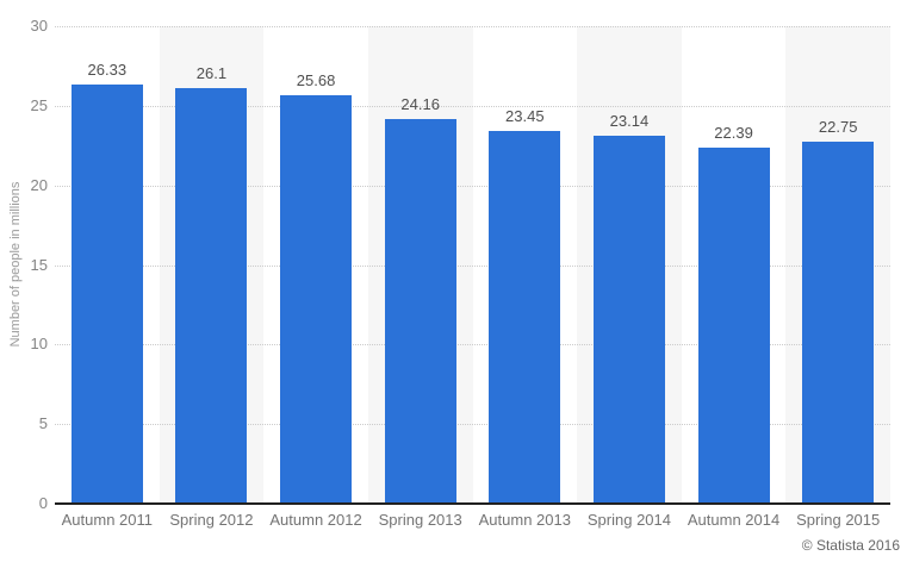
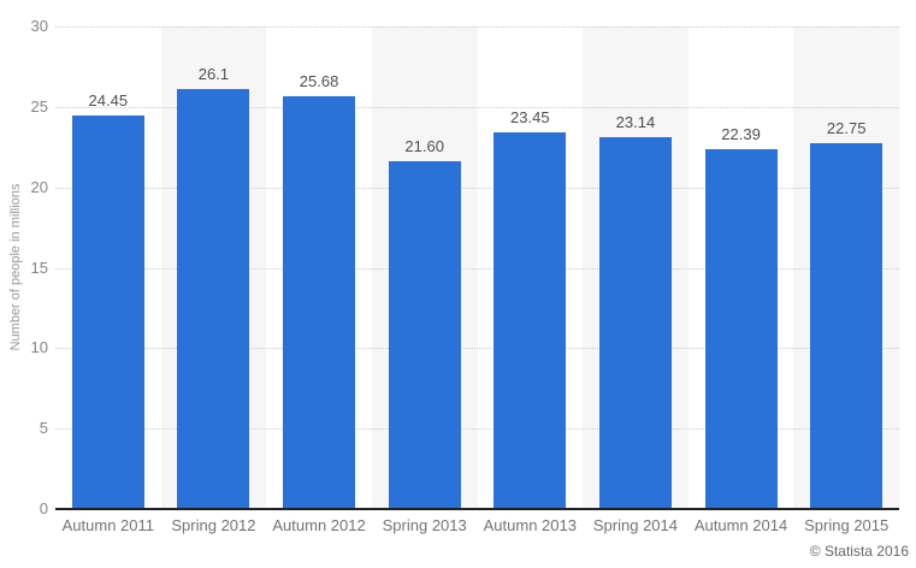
Autumn 2011: 26.33 -> 24.45
Spring 2013: 24.16 -> 21.60
